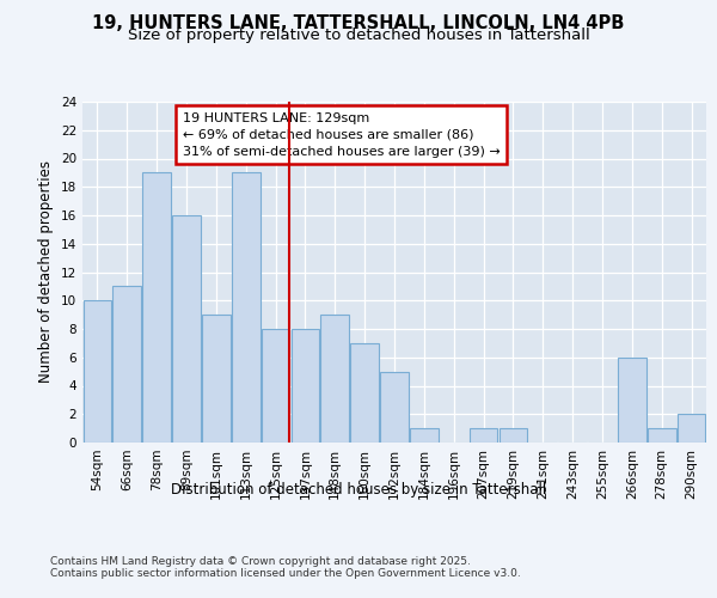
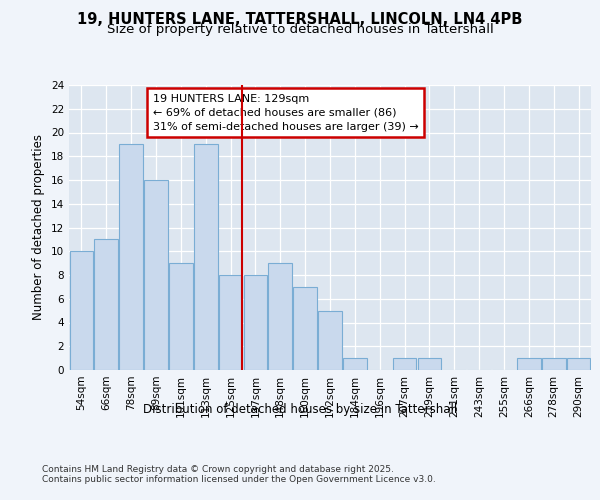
266sqm: 6 -> 1
290sqm: 2 -> 1
